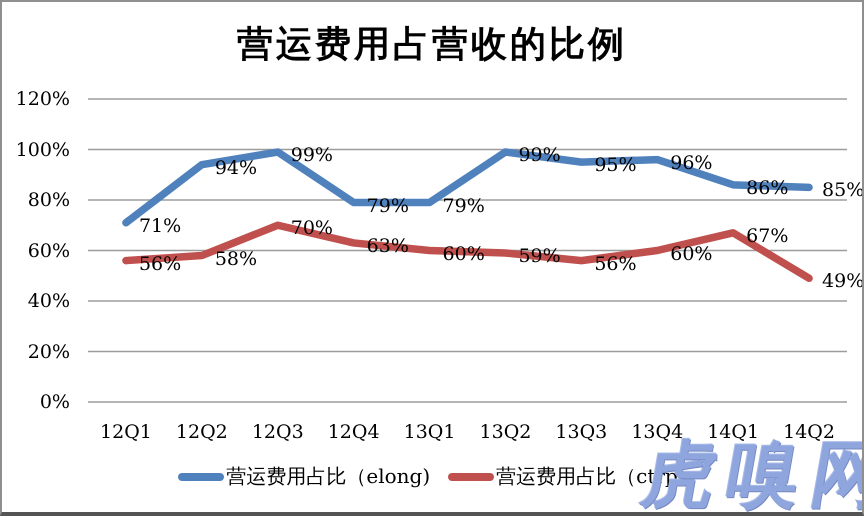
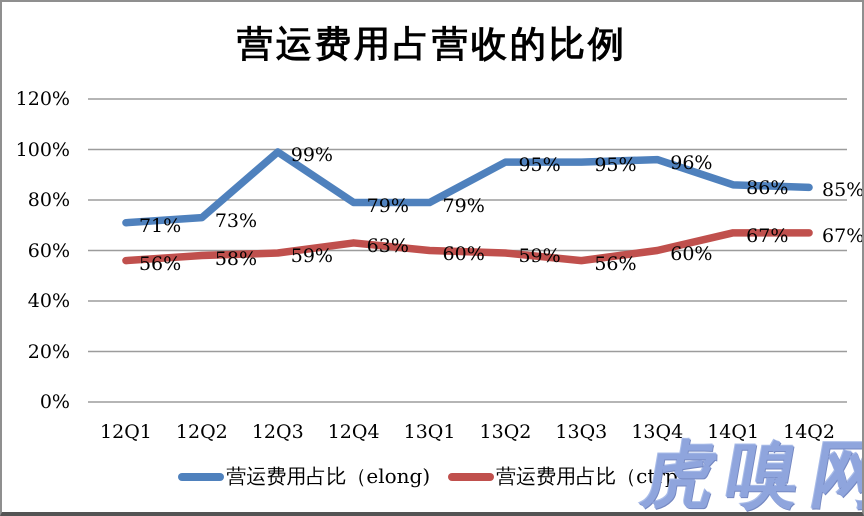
营运费用占比（elong)/12Q2: 94% -> 73%
营运费用占比（ctrp)/12Q3: 70% -> 59%
营运费用占比（elong)/13Q2: 99% -> 95%
营运费用占比（ctrp)/14Q2: 49% -> 67%
